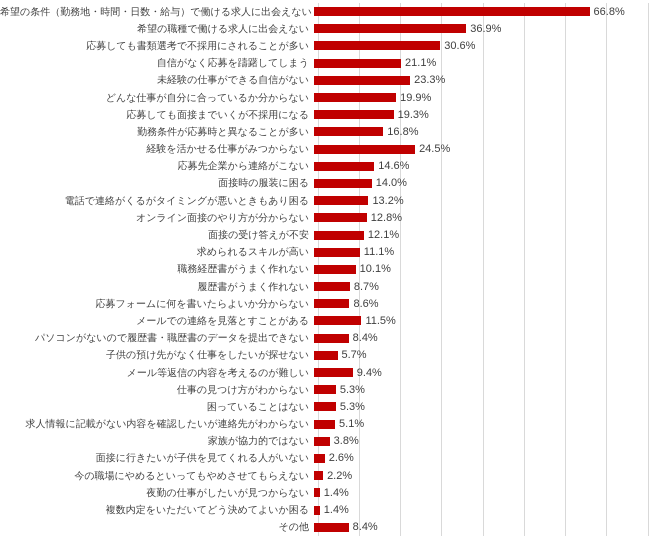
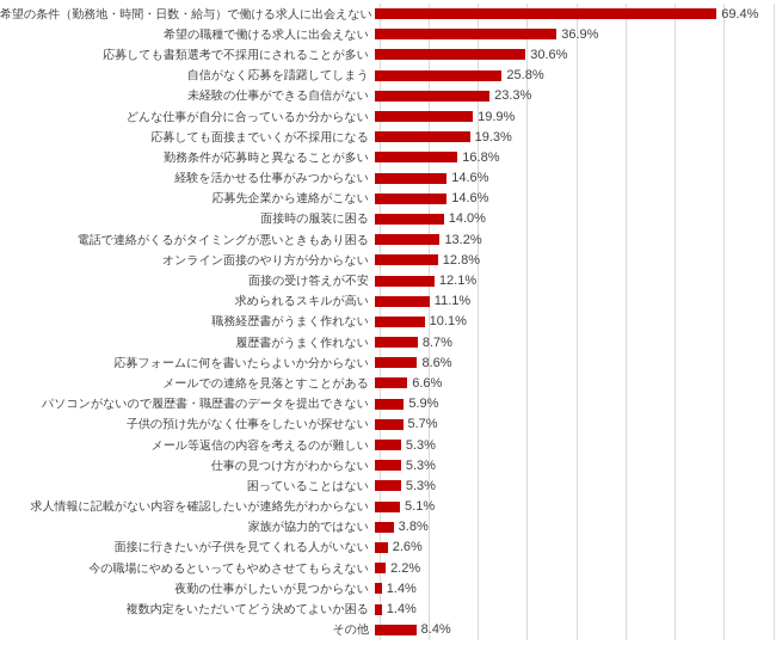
希望の条件（勤務地・時間・日数・給与）で働ける求人に出会えない: 66.8% -> 69.4%
自信がなく応募を躊躇してしまう: 21.1% -> 25.8%
経験を活かせる仕事がみつからない: 24.5% -> 14.6%
メールでの連絡を見落とすことがある: 11.5% -> 6.6%
パソコンがないので履歴書・職歴書のデータを提出できない: 8.4% -> 5.9%
メール等返信の内容を考えるのが難しい: 9.4% -> 5.3%
